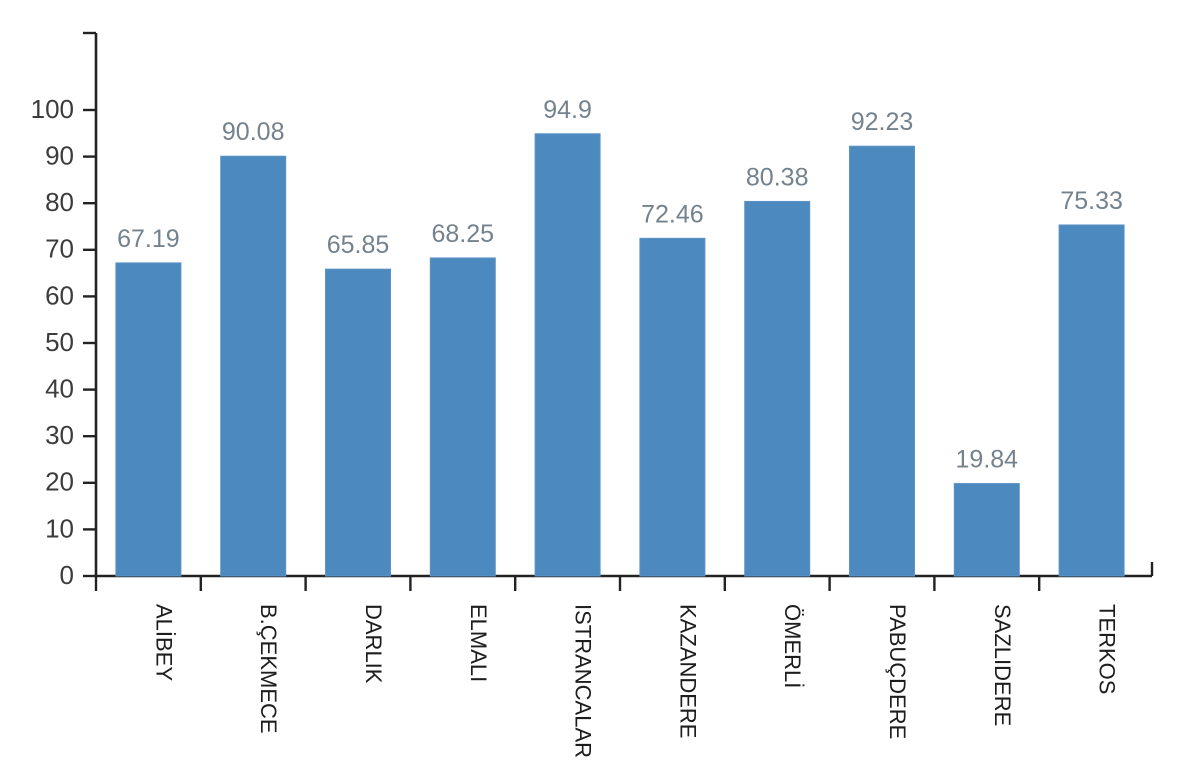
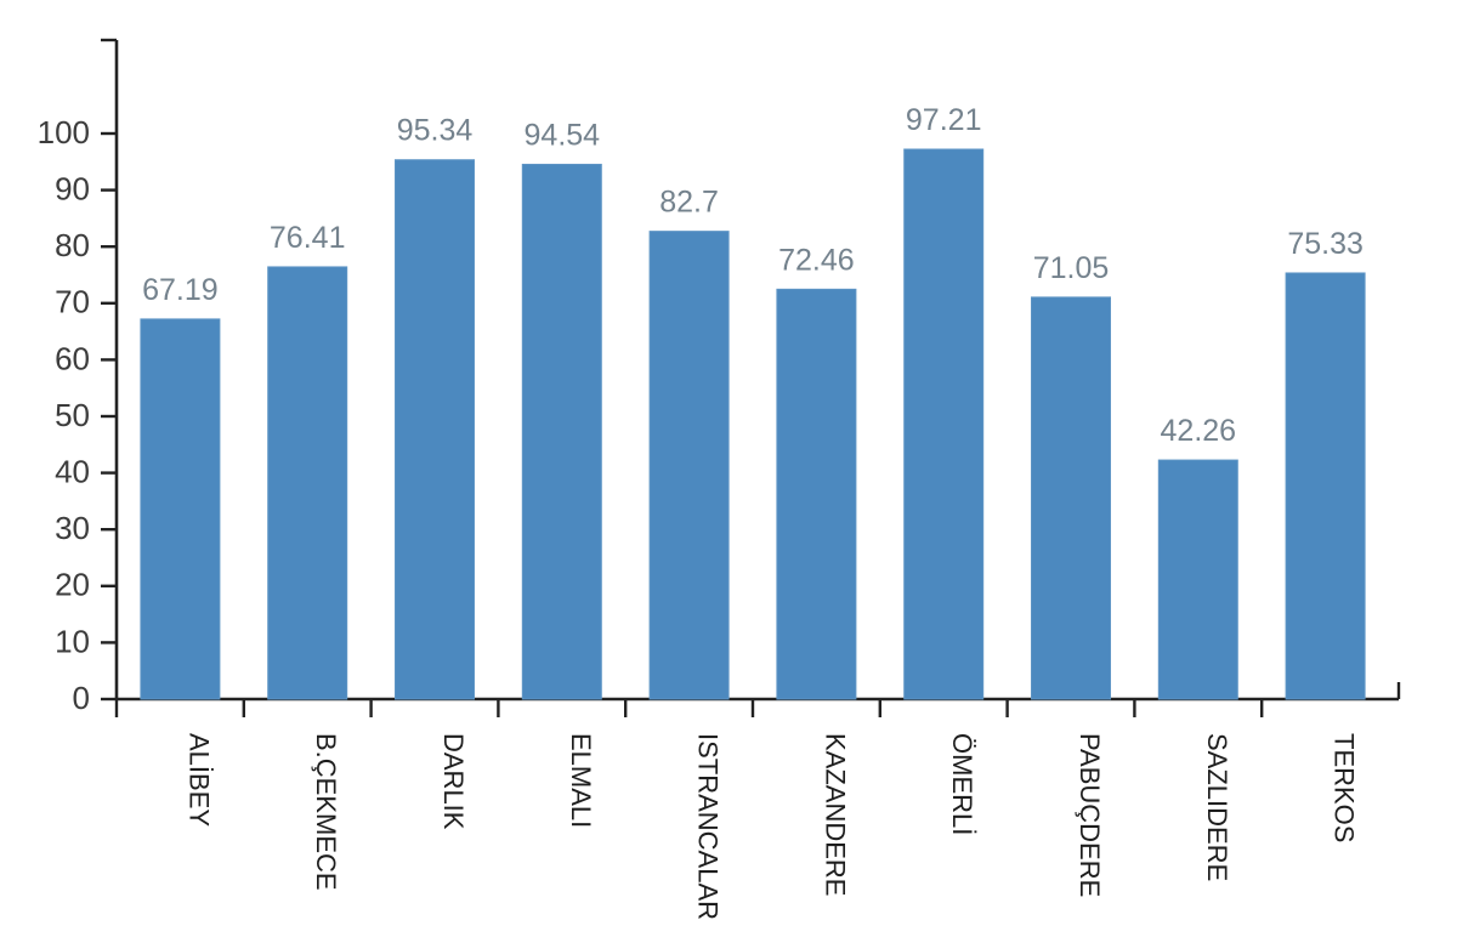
B.ÇEKMECE: 90.08 -> 76.41
DARLIK: 65.85 -> 95.34
ELMALI: 68.25 -> 94.54
ISTRANCALAR: 94.9 -> 82.7
ÖMERLİ: 80.38 -> 97.21
PABUÇDERE: 92.23 -> 71.05
SAZLIDERE: 19.84 -> 42.26
